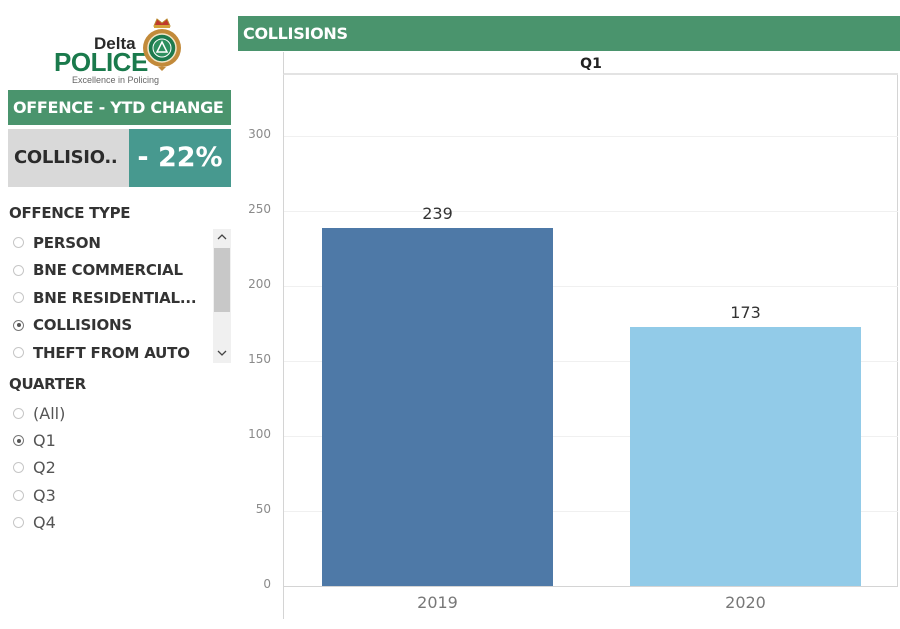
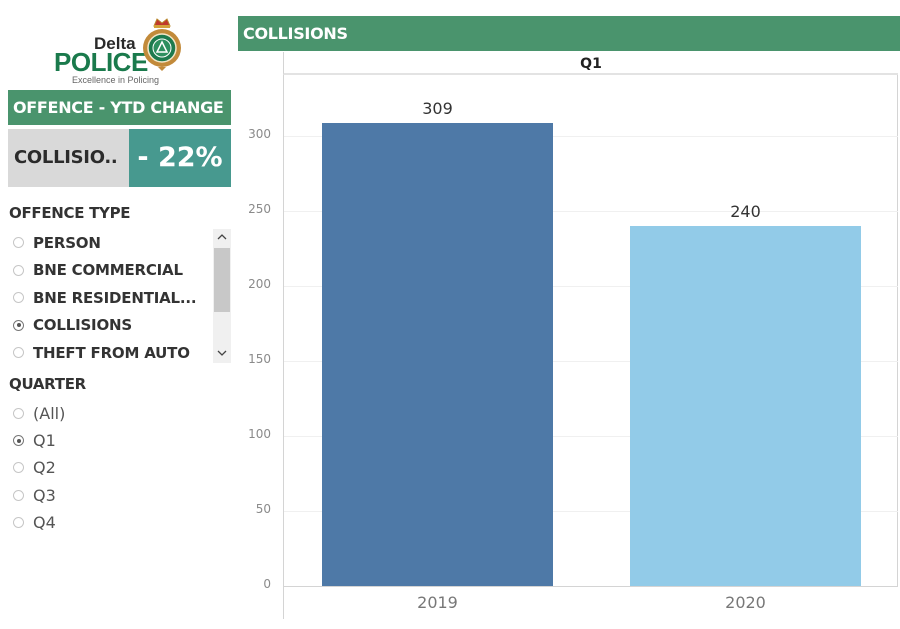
2019: 239 -> 309
2020: 173 -> 240
